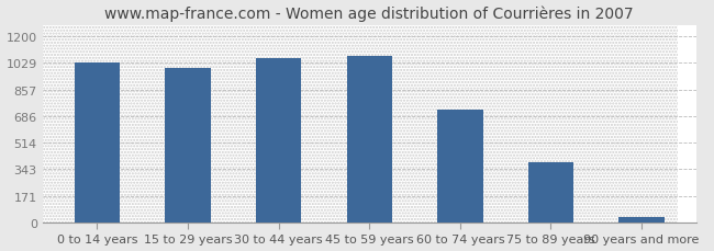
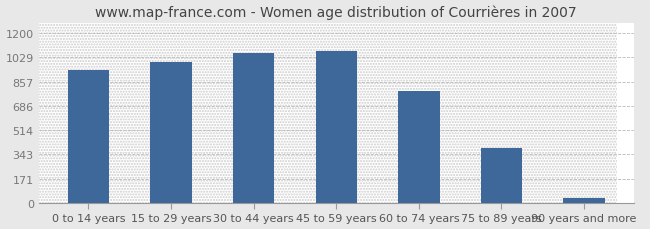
0 to 14 years: 1030 -> 940
60 to 74 years: 730 -> 790
